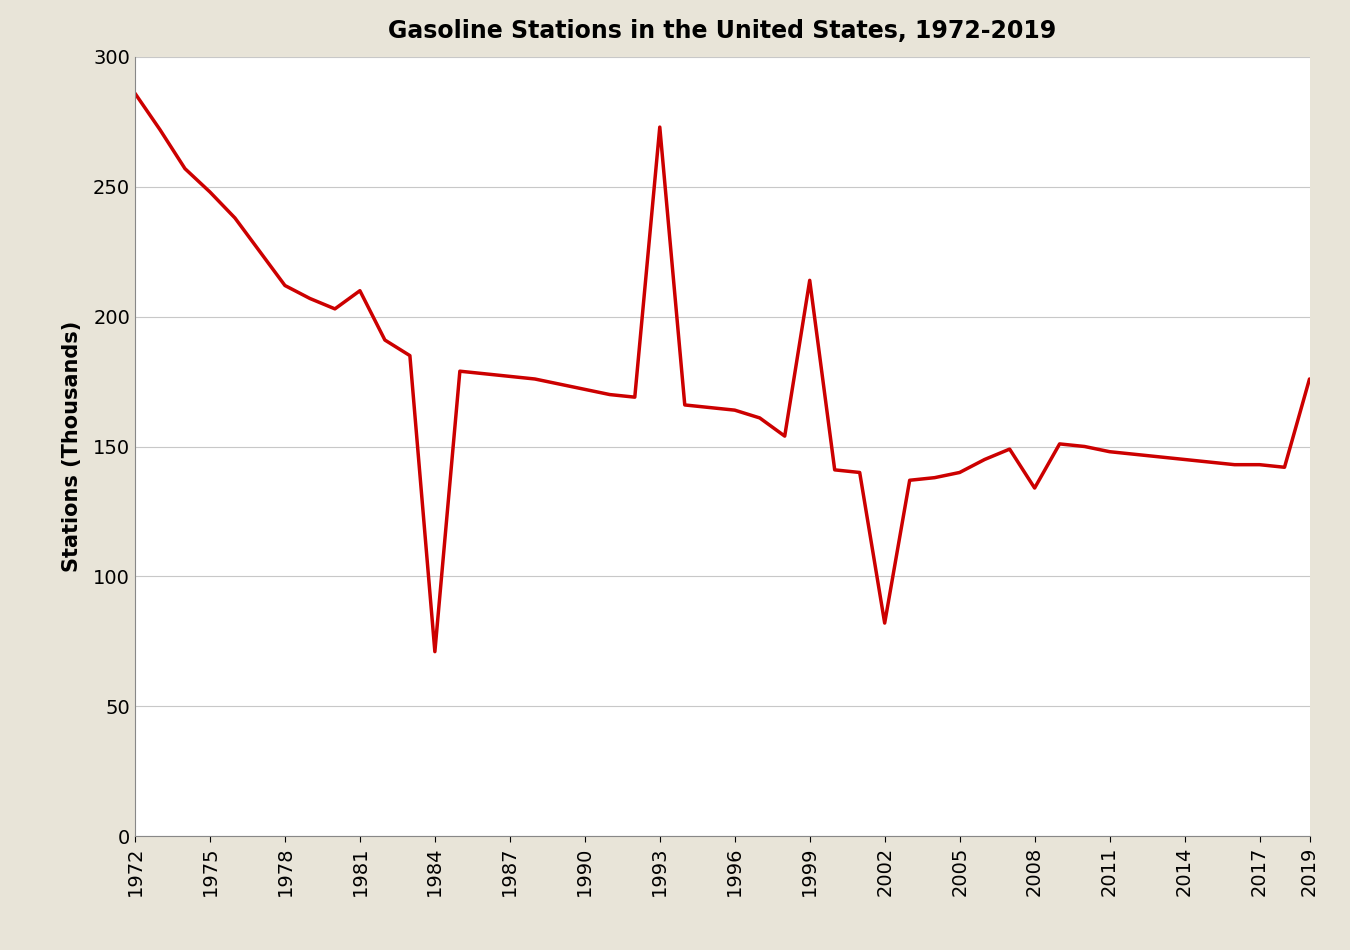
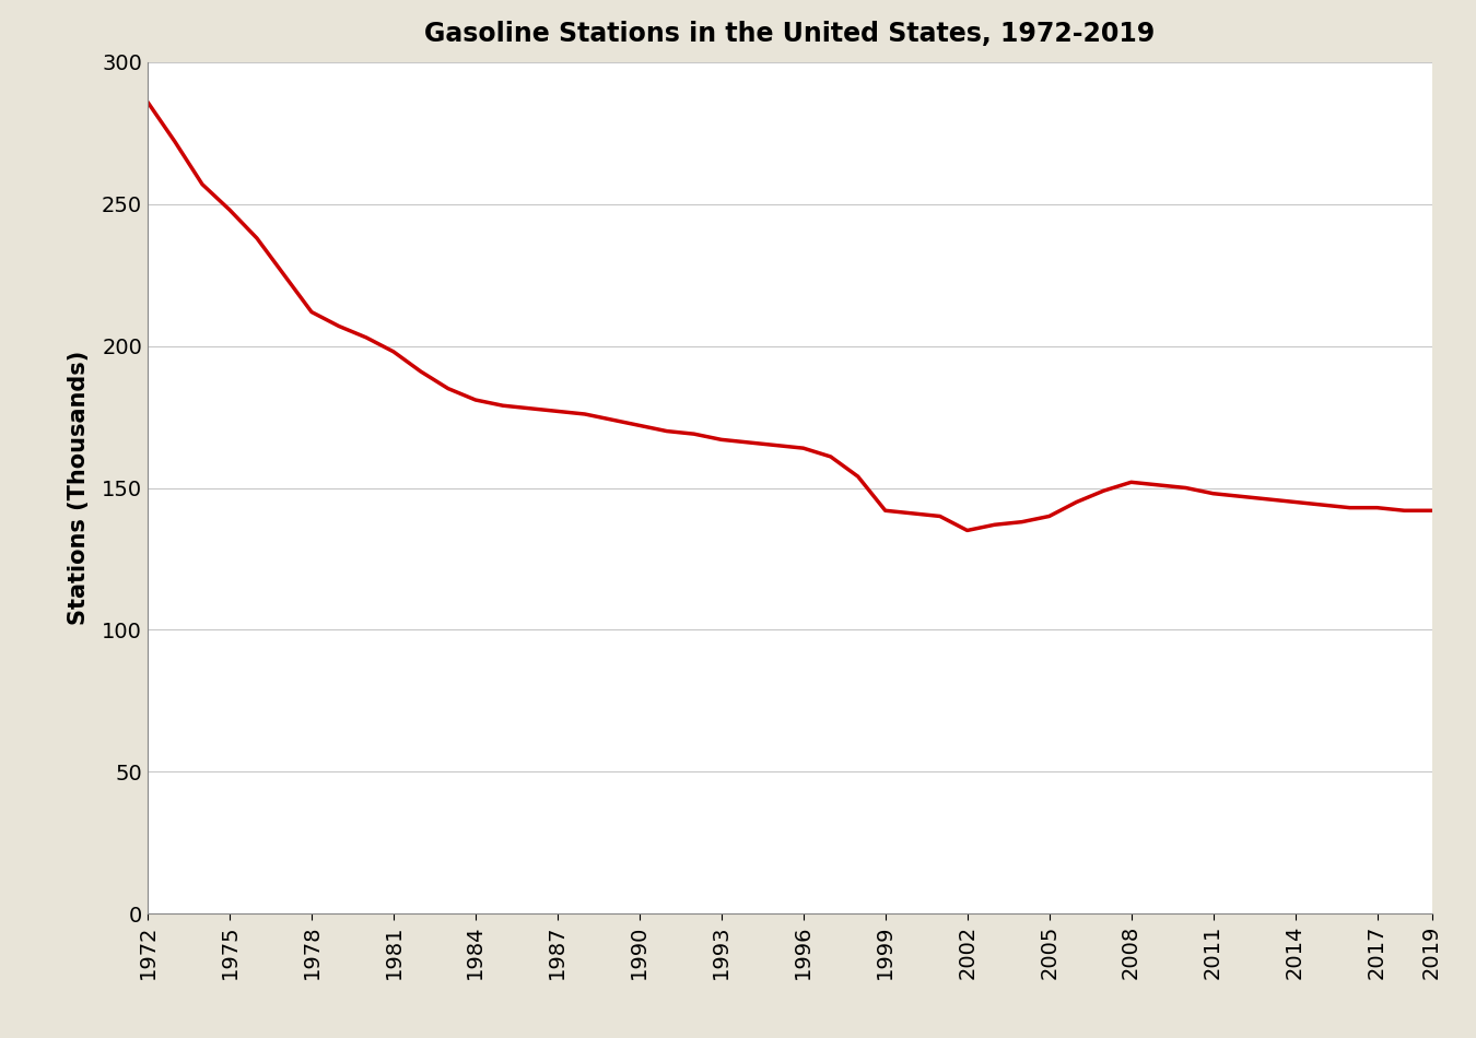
1981: 210 -> 198
1984: 71 -> 181
1993: 273 -> 167
1999: 214 -> 142
2002: 82 -> 135
2008: 134 -> 152
2019: 176 -> 142
